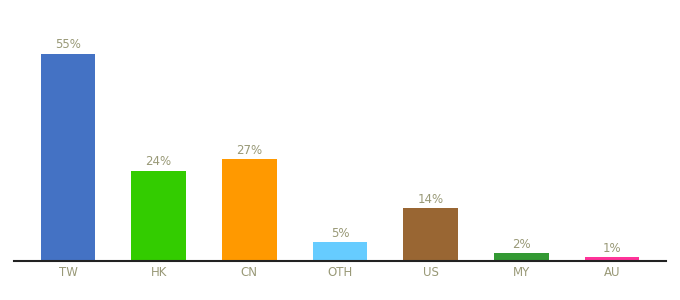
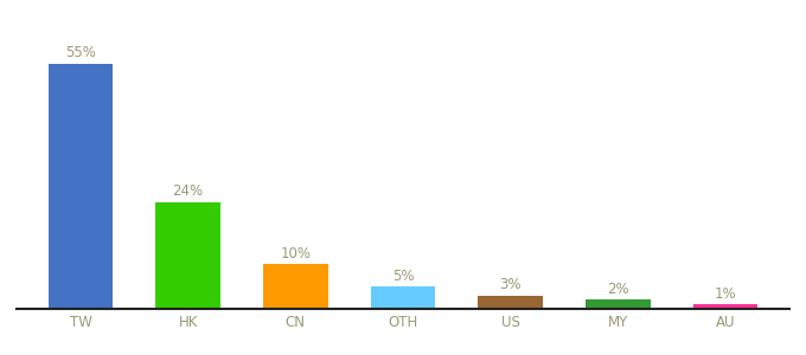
CN: 27% -> 10%
US: 14% -> 3%
